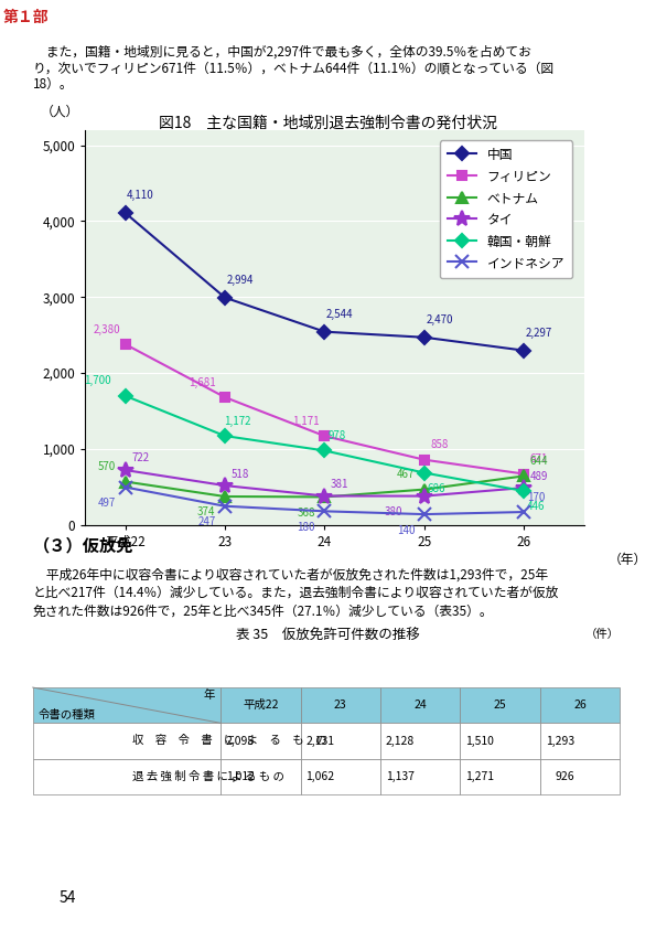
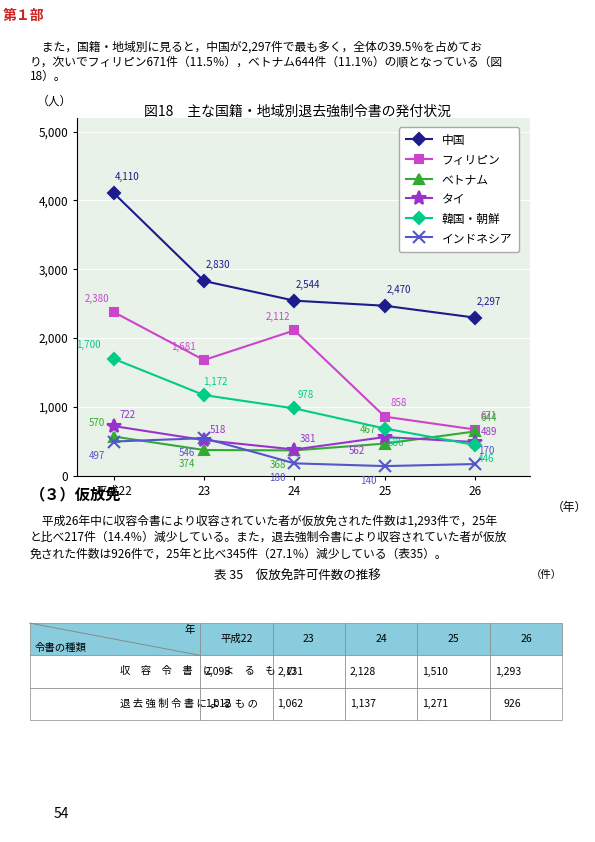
中国/23: 2,994 -> 2,830
インドネシア/23: 247 -> 546
フィリピン/24: 1,171 -> 2,112
タイ/25: 380 -> 562
